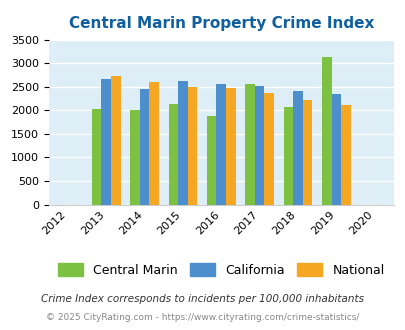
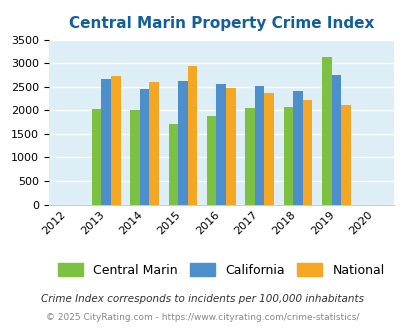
Central Marin/2015: 2140 -> 1700
National/2015: 2500 -> 2950
Central Marin/2017: 2560 -> 2050
California/2019: 2350 -> 2750
